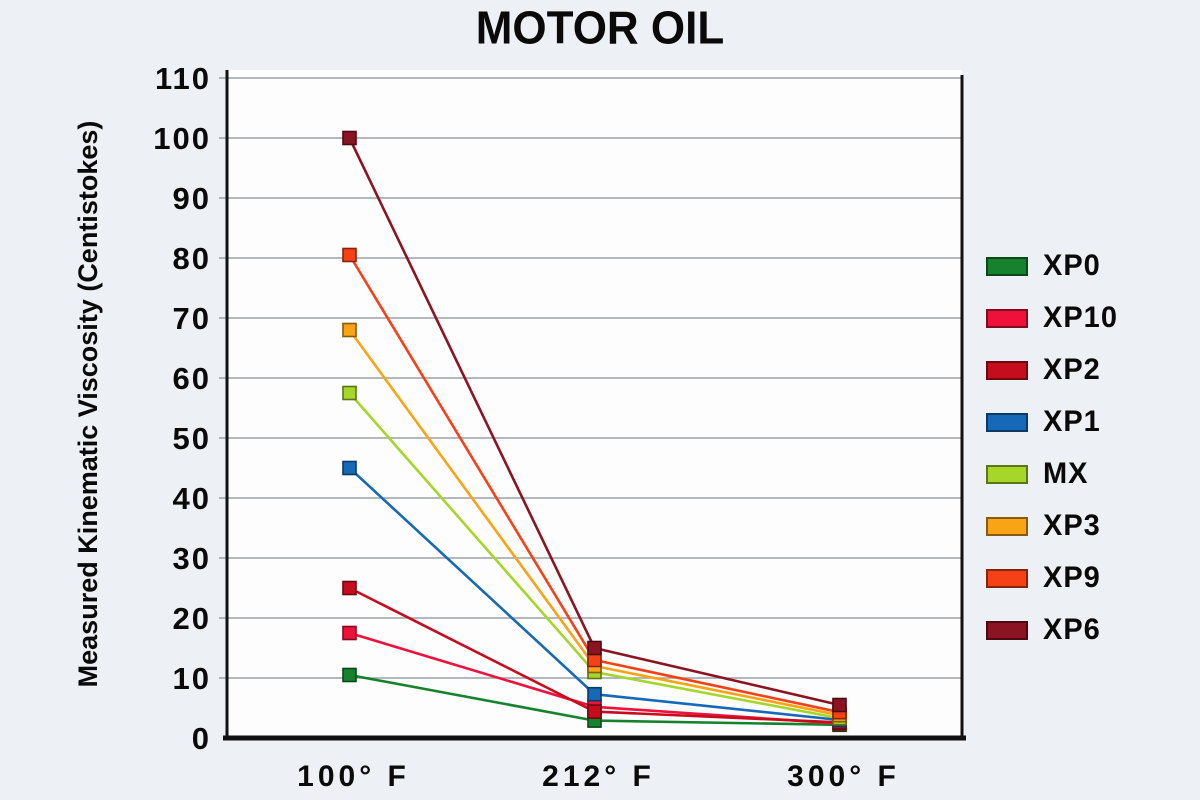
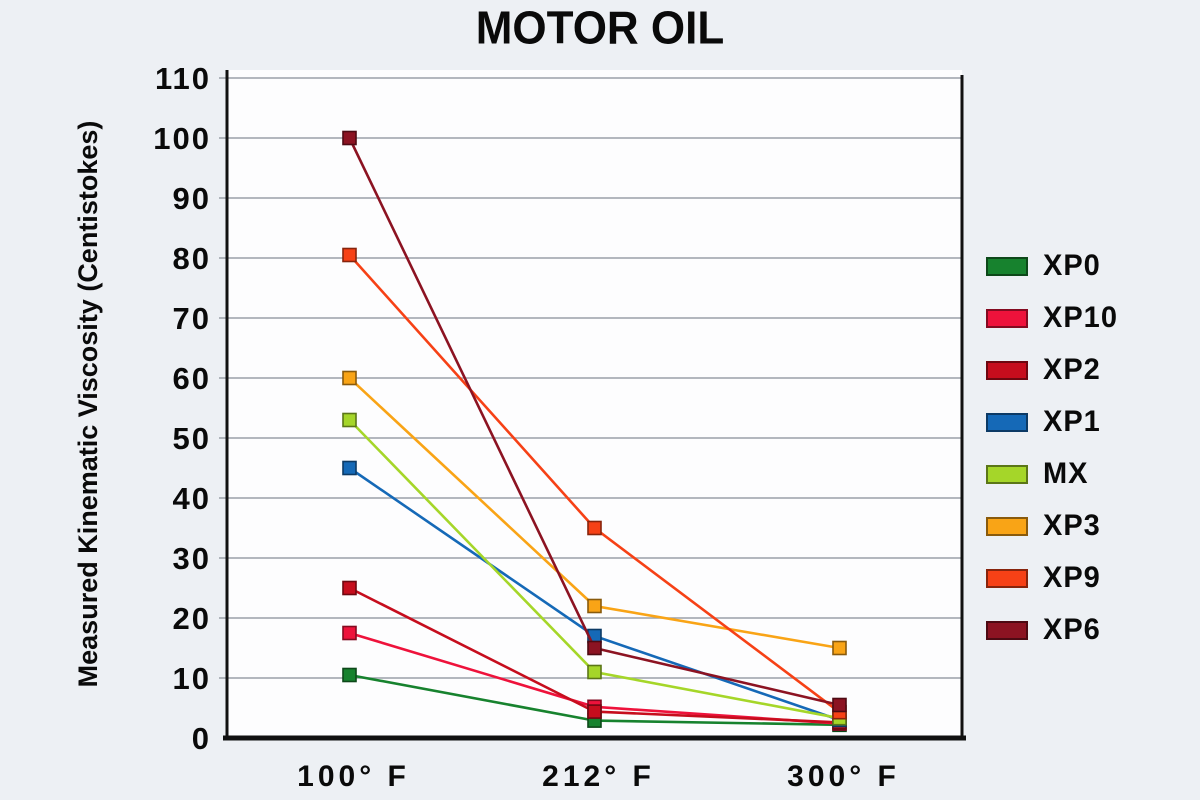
MX/100° F: 58 -> 53
XP3/100° F: 68 -> 60
XP1/212° F: 7 -> 17
XP3/212° F: 12 -> 22
XP9/212° F: 13 -> 35
XP3/300° F: 4 -> 15
